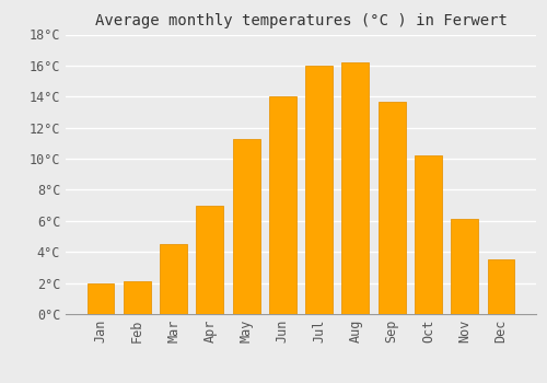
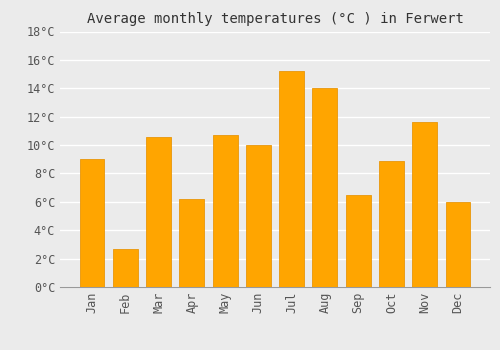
Jan: 2.0°C -> 9.0°C
Feb: 2.1°C -> 2.7°C
Mar: 4.5°C -> 10.6°C
Apr: 7.0°C -> 6.2°C
May: 11.3°C -> 10.7°C
Jun: 14.0°C -> 10.0°C
Jul: 16.0°C -> 15.2°C
Aug: 16.2°C -> 14.0°C
Sep: 13.7°C -> 6.5°C
Oct: 10.2°C -> 8.9°C
Nov: 6.1°C -> 11.6°C
Dec: 3.5°C -> 6.0°C
